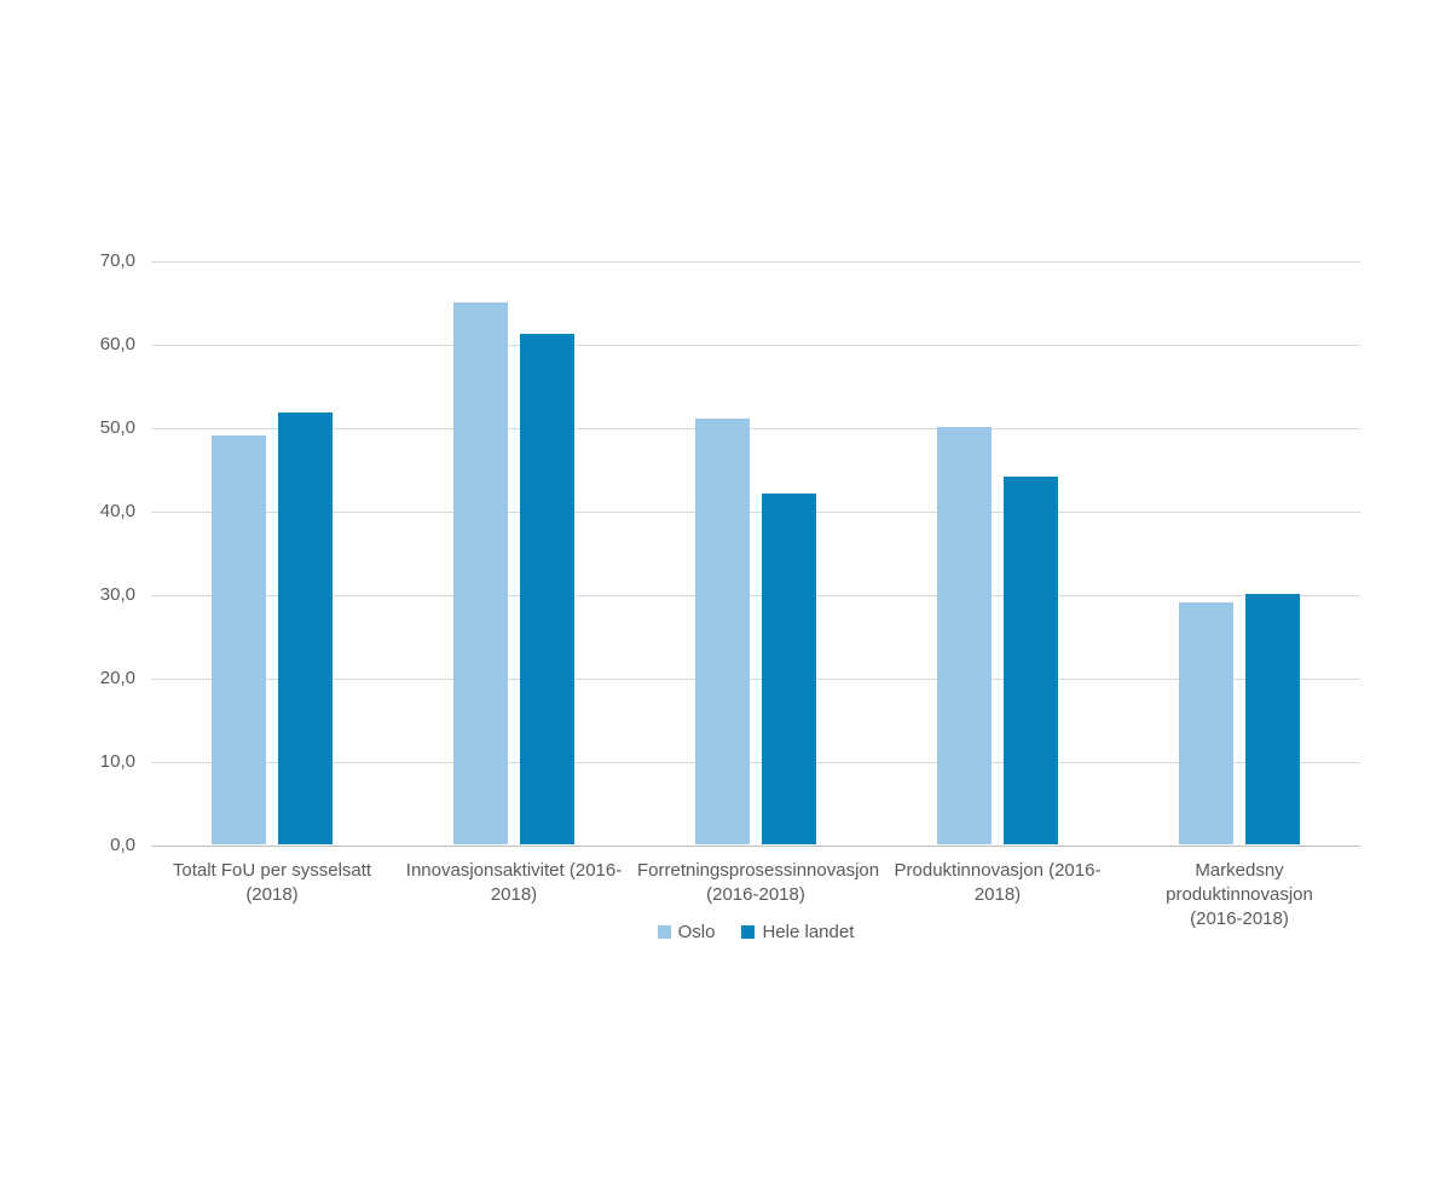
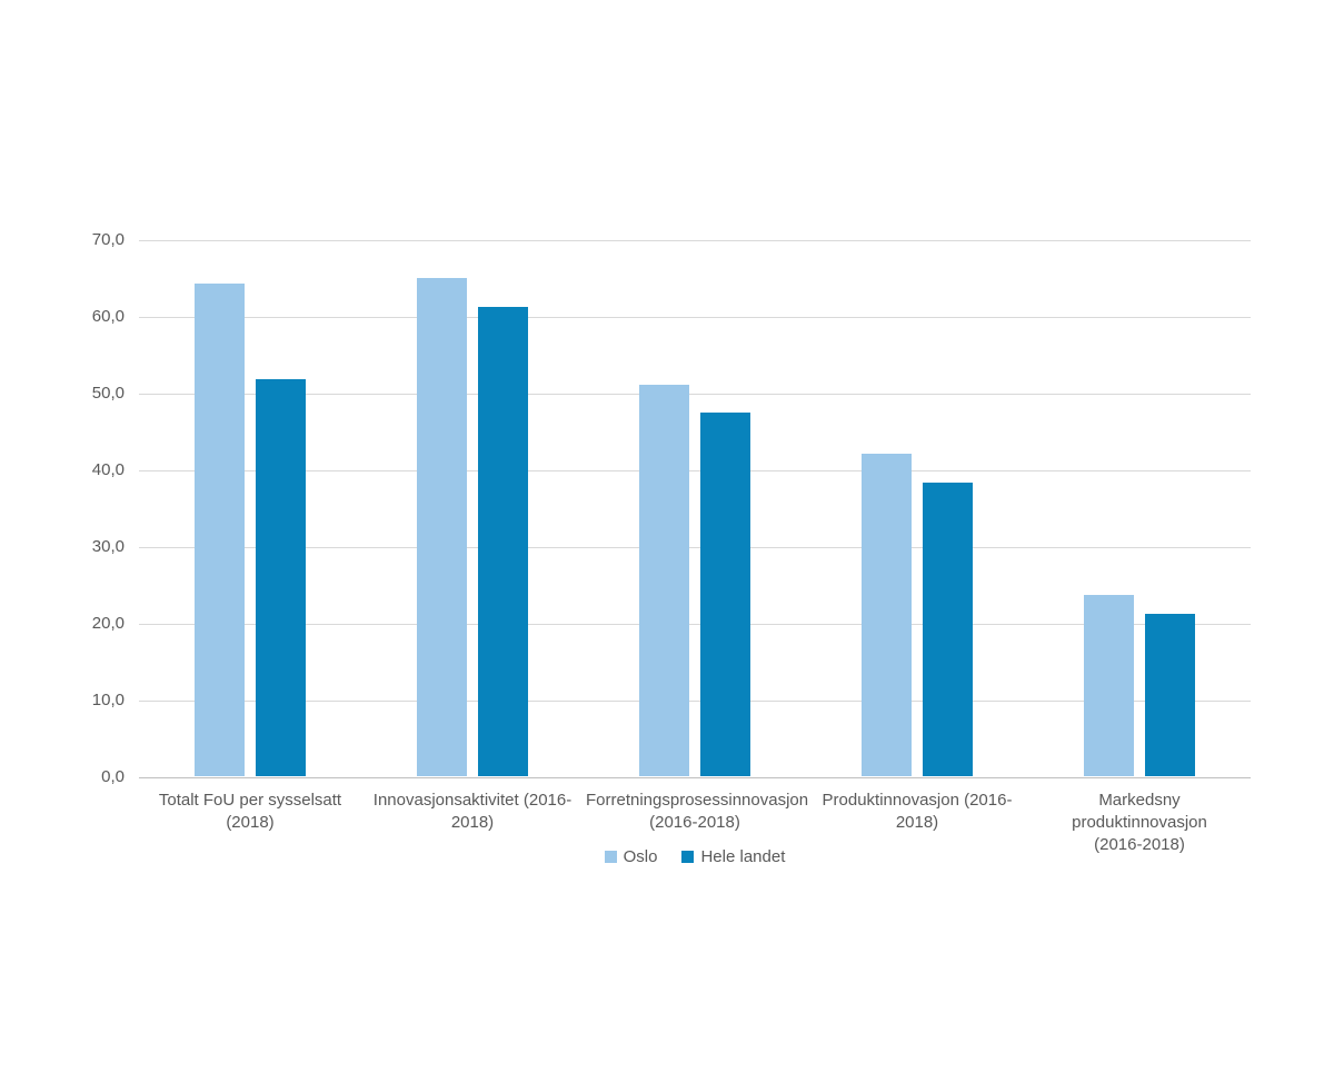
Oslo/Totalt FoU per sysselsatt (2018): 49 -> 64
Hele landet/Forretningsprosessinnovasjon (2016-2018): 42 -> 47
Oslo/Produktinnovasjon (2016-2018): 50 -> 42
Hele landet/Produktinnovasjon (2016-2018): 44 -> 38
Oslo/Markedsny produktinnovasjon (2016-2018): 29 -> 24
Hele landet/Markedsny produktinnovasjon (2016-2018): 30 -> 21
